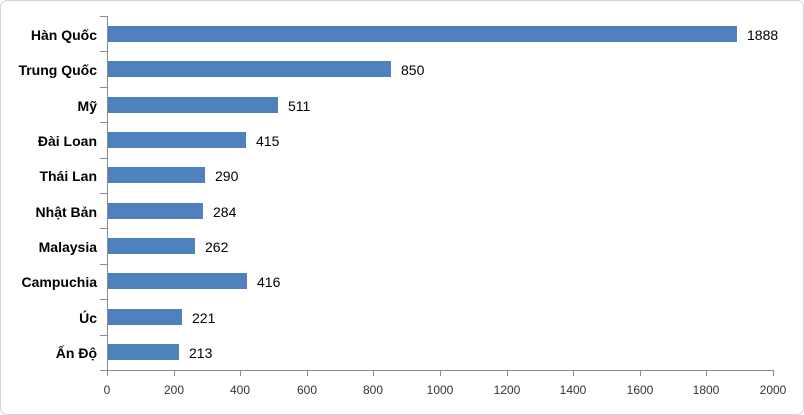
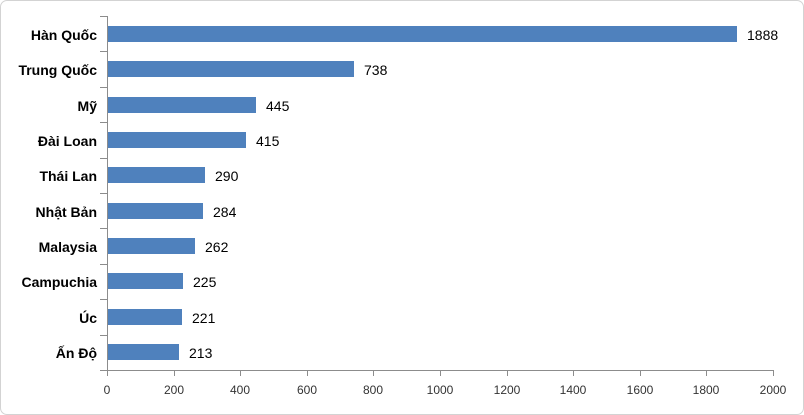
Trung Quốc: 850 -> 738
Mỹ: 511 -> 445
Campuchia: 416 -> 225
